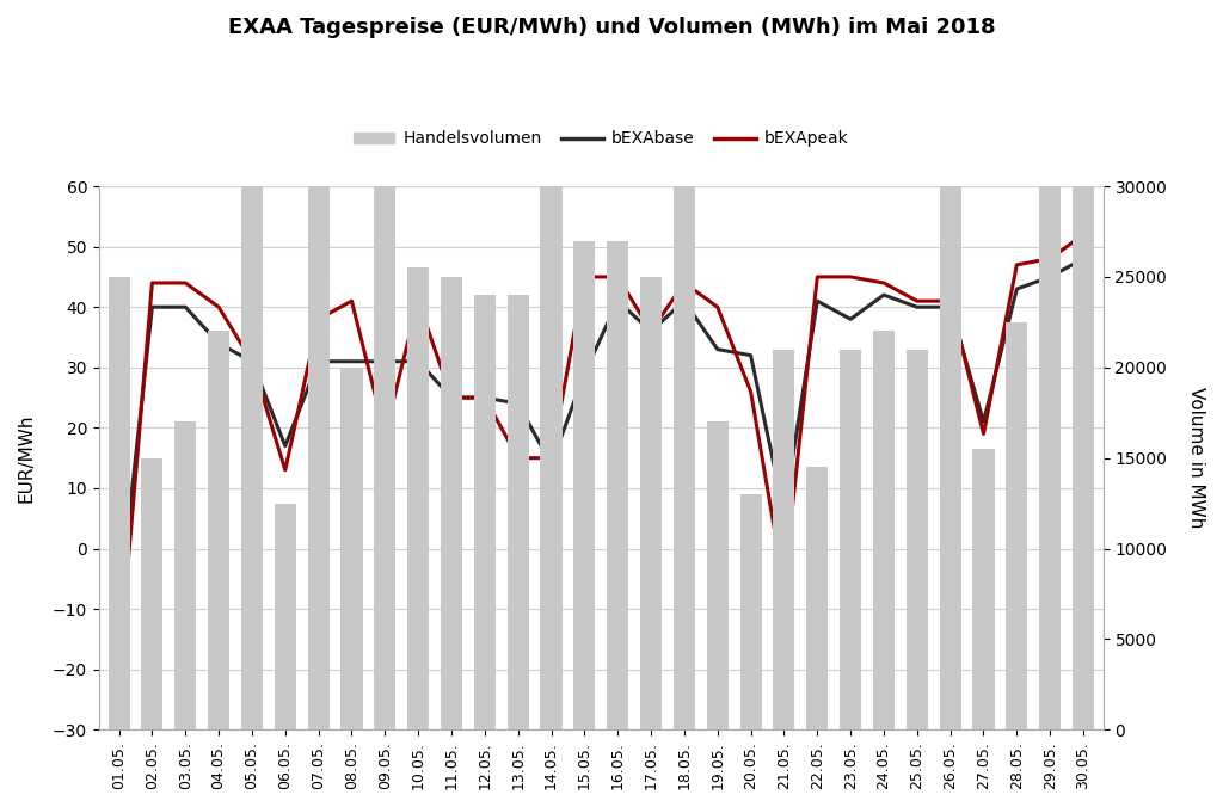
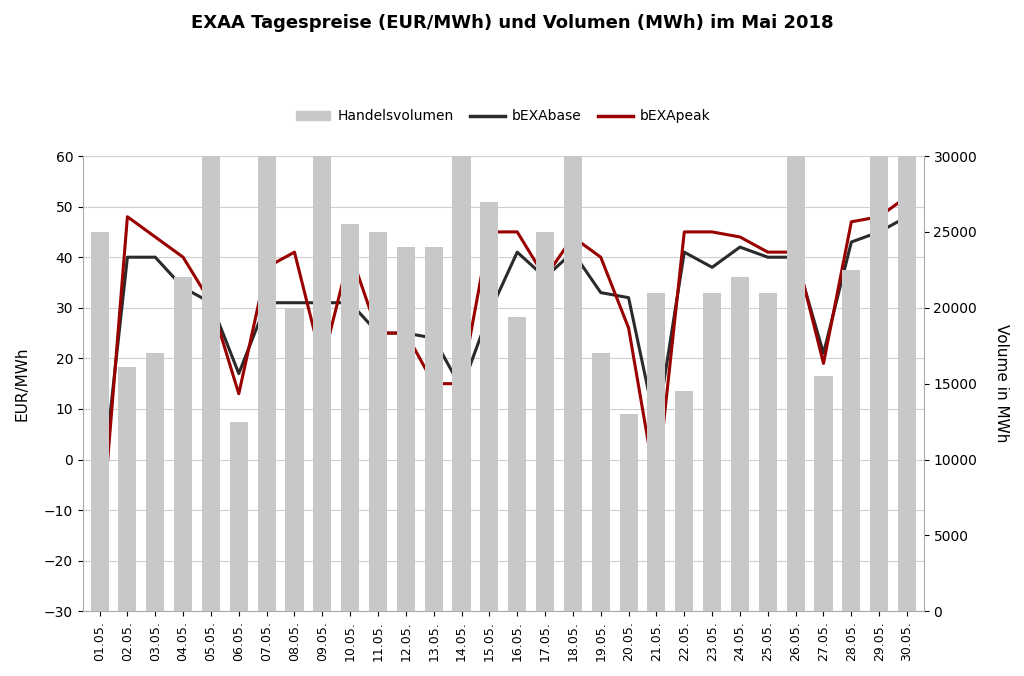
bEXApeak/02.05.: 44 -> 48
Handelsvolumen/02.05.: 15000 -> 16100
Handelsvolumen/16.05.: 27000 -> 19400
